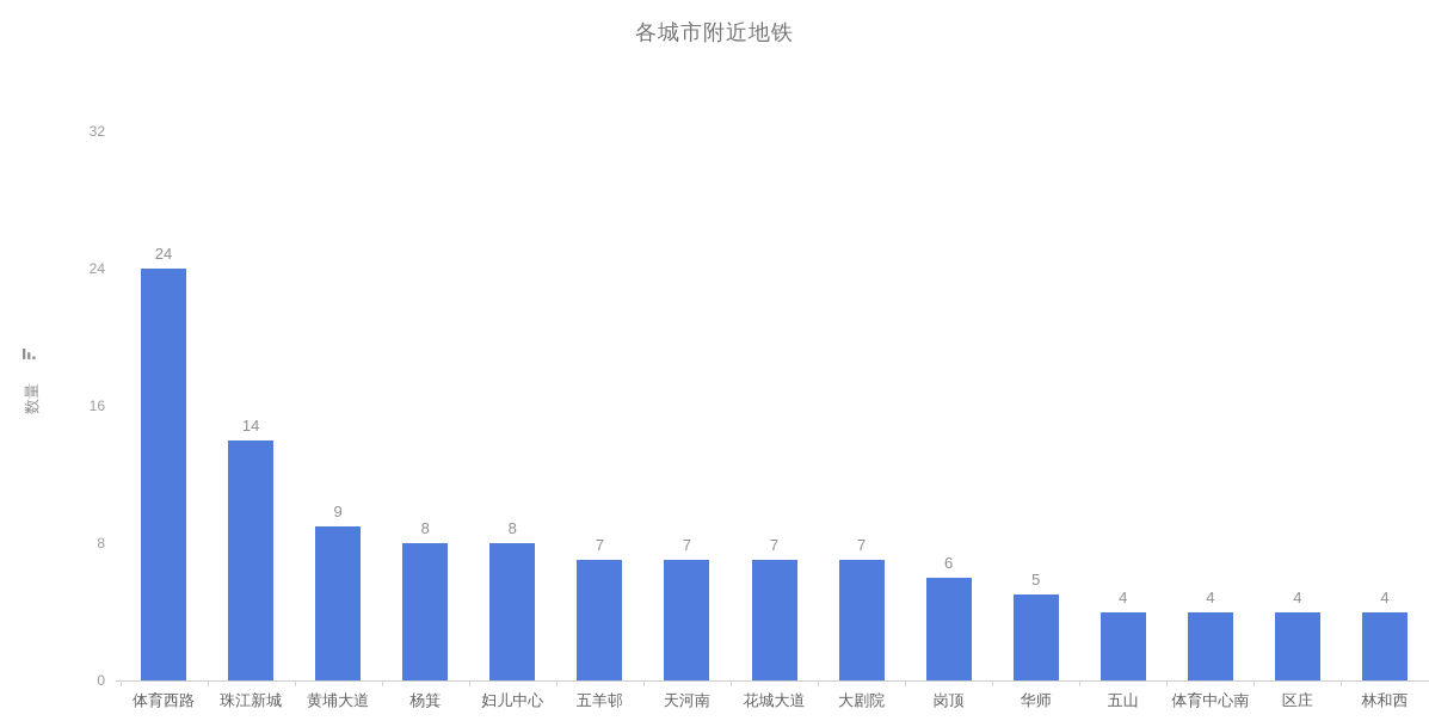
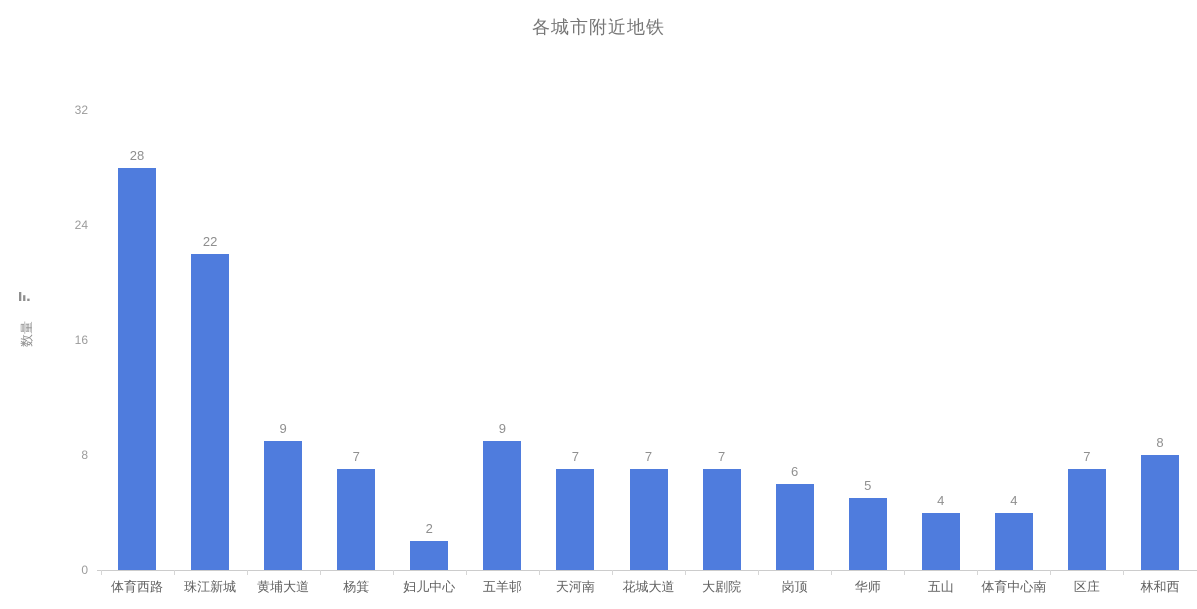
体育西路: 24 -> 28
珠江新城: 14 -> 22
杨箕: 8 -> 7
妇儿中心: 8 -> 2
五羊邨: 7 -> 9
区庄: 4 -> 7
林和西: 4 -> 8
